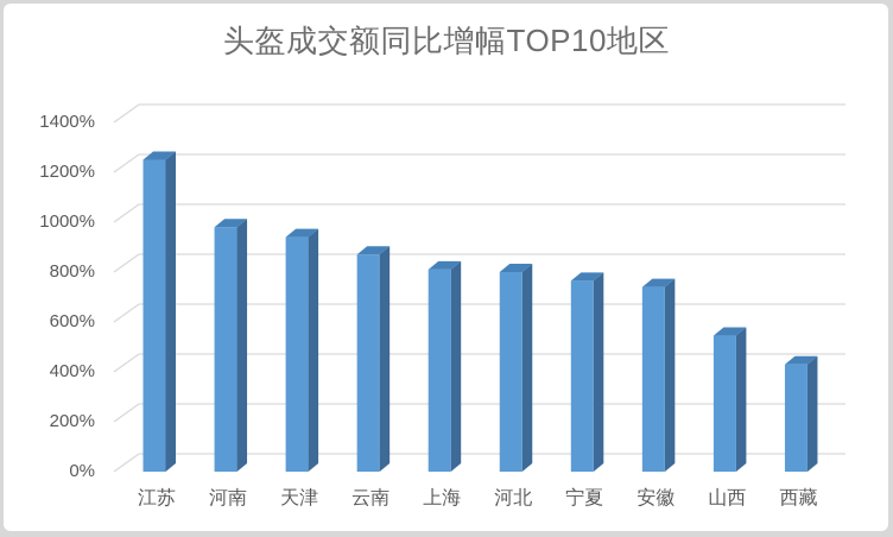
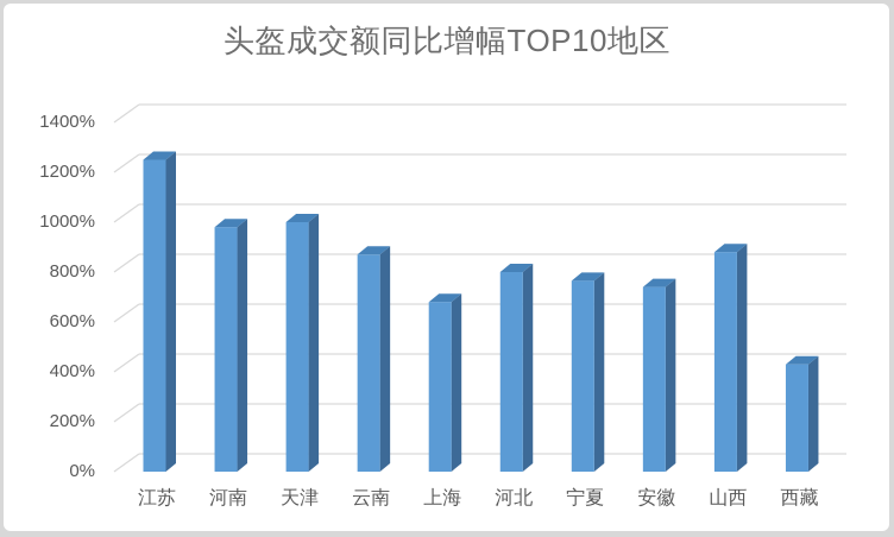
天津: 940% -> 1000%
上海: 810% -> 680%
山西: 540% -> 880%
